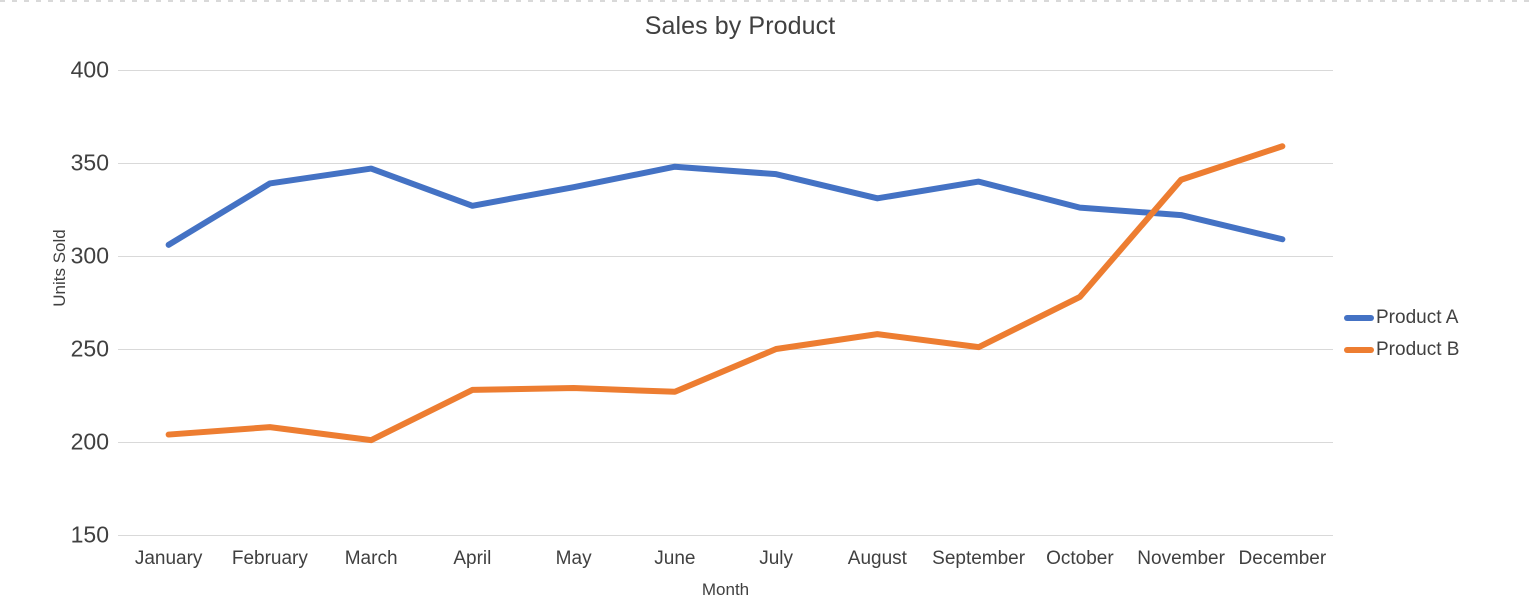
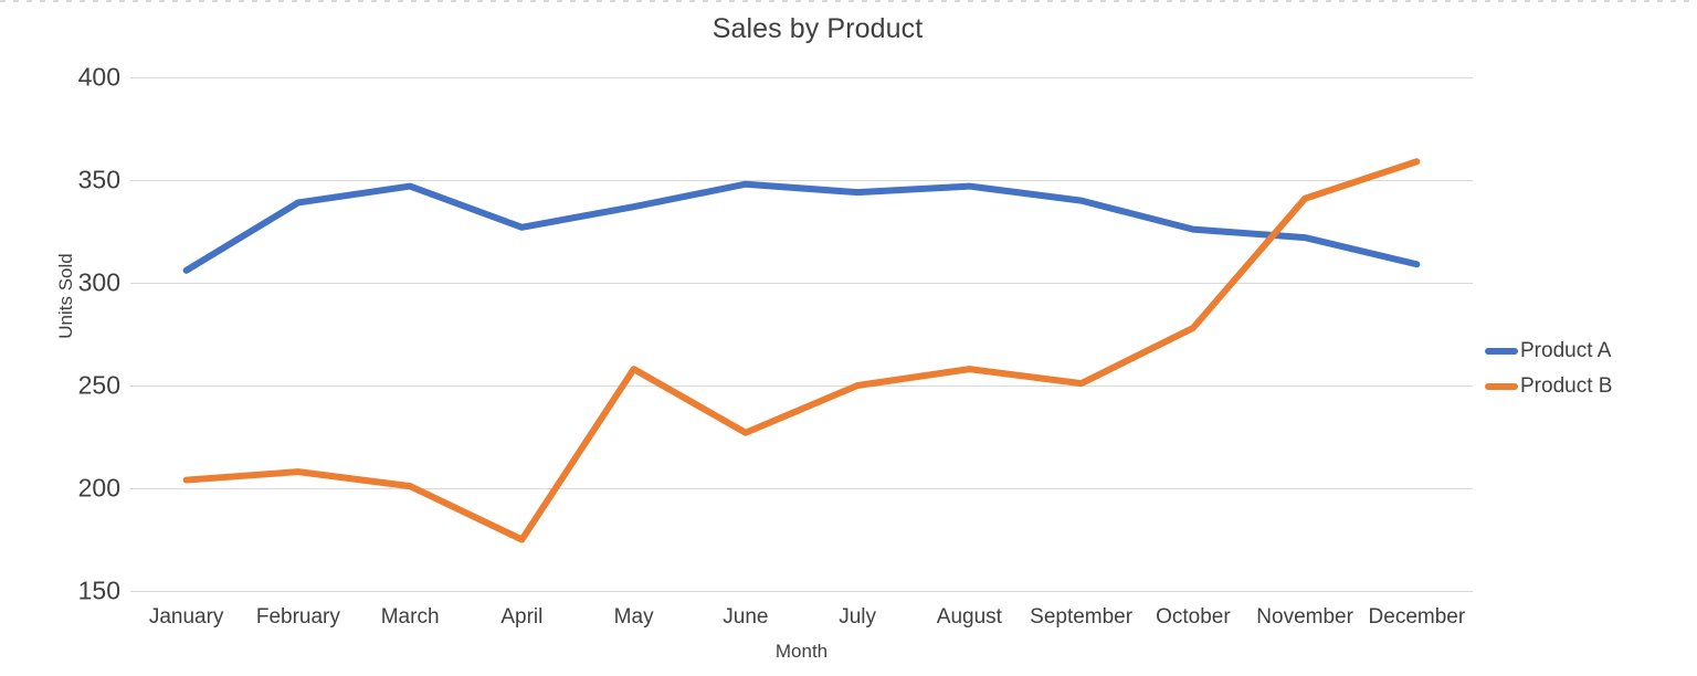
Product B/April: 228 -> 175
Product B/May: 229 -> 258
Product A/August: 331 -> 347
